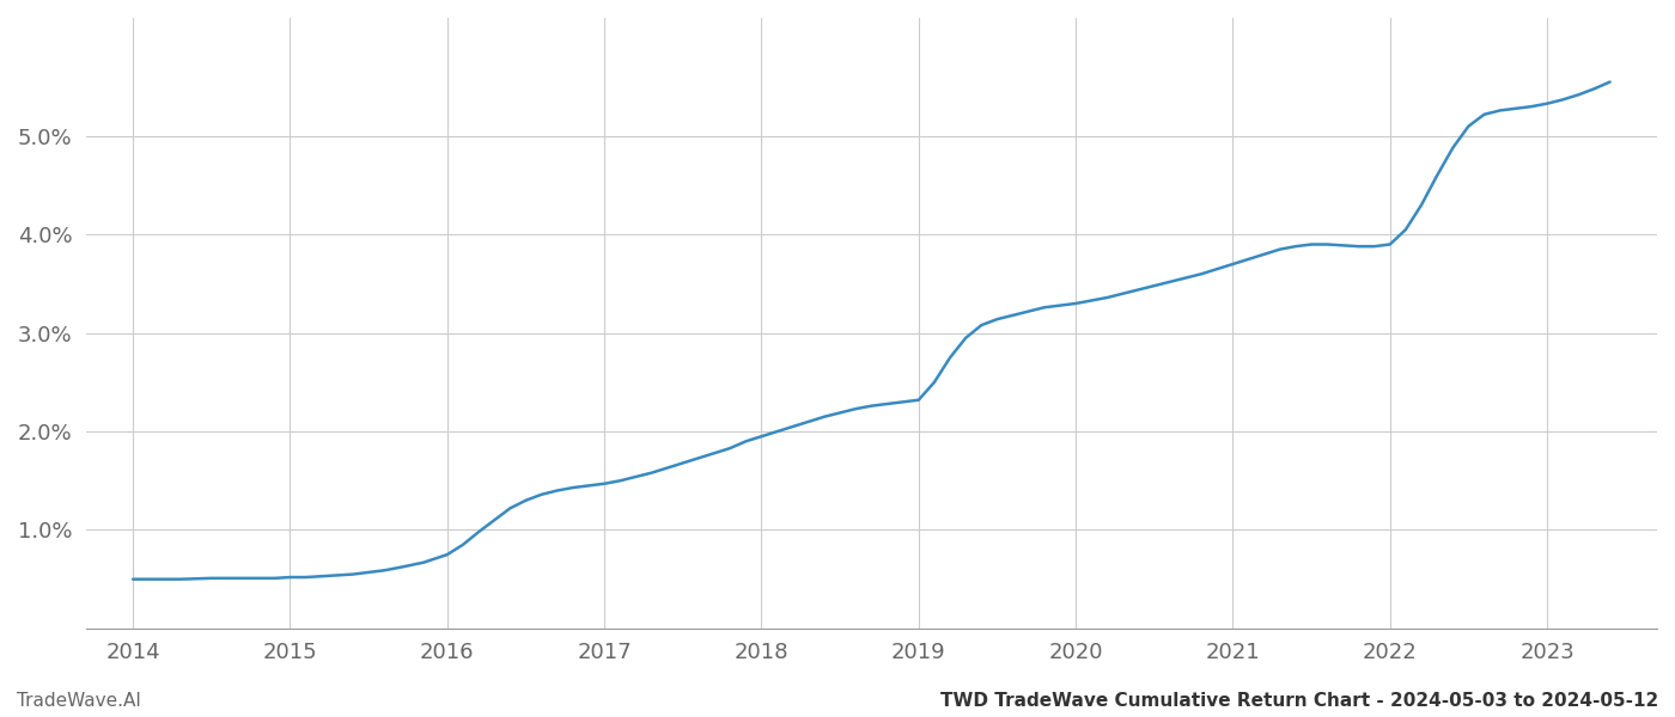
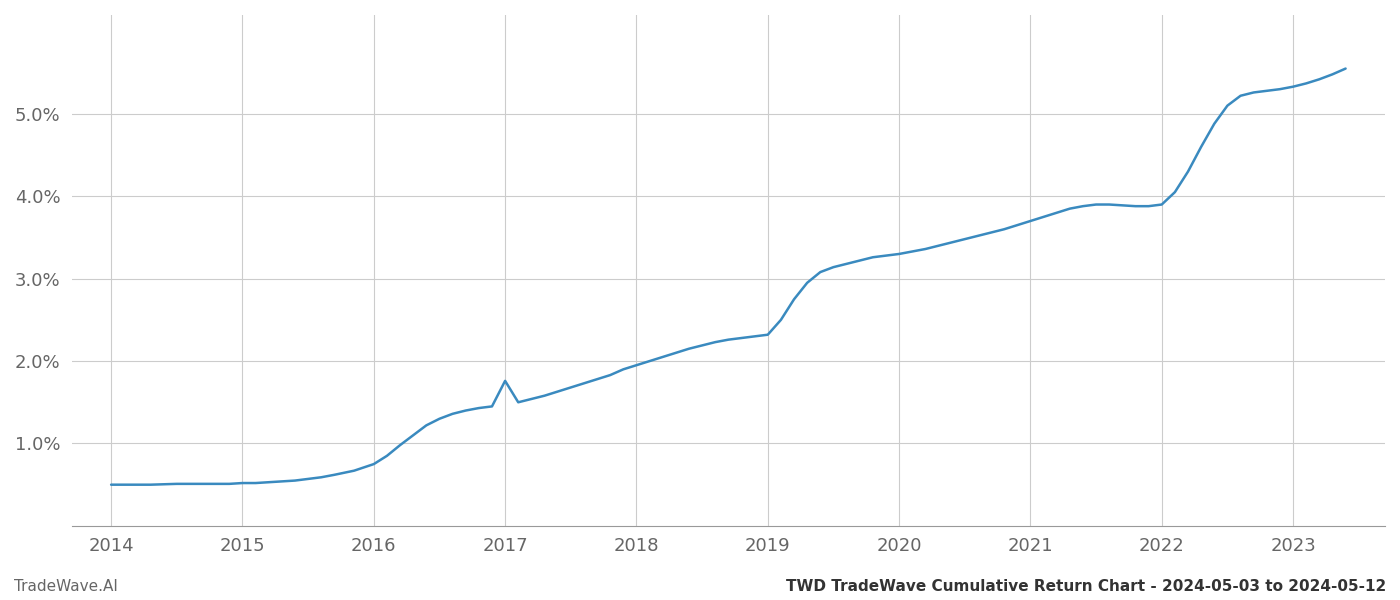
2017: 1.47% -> 1.76%
